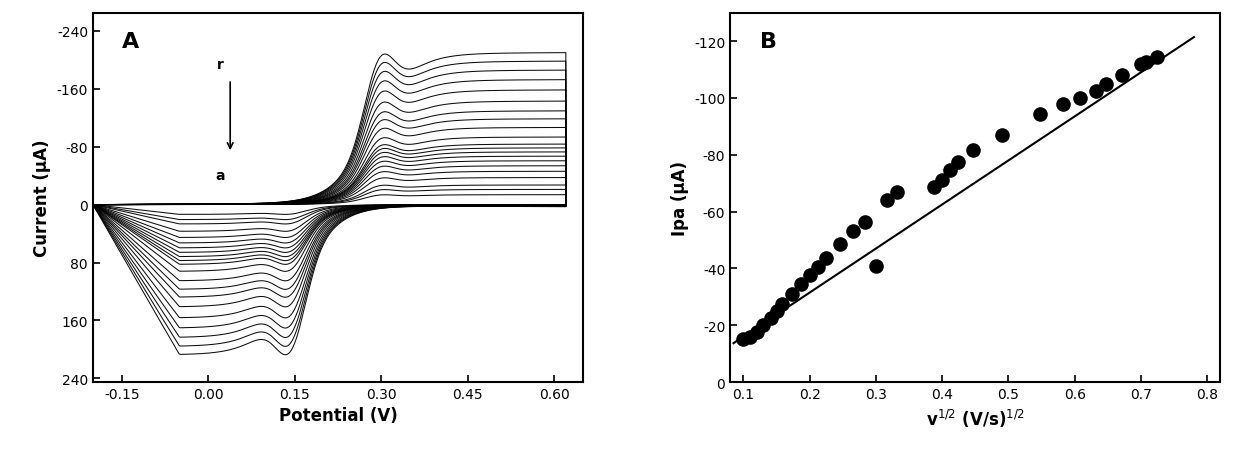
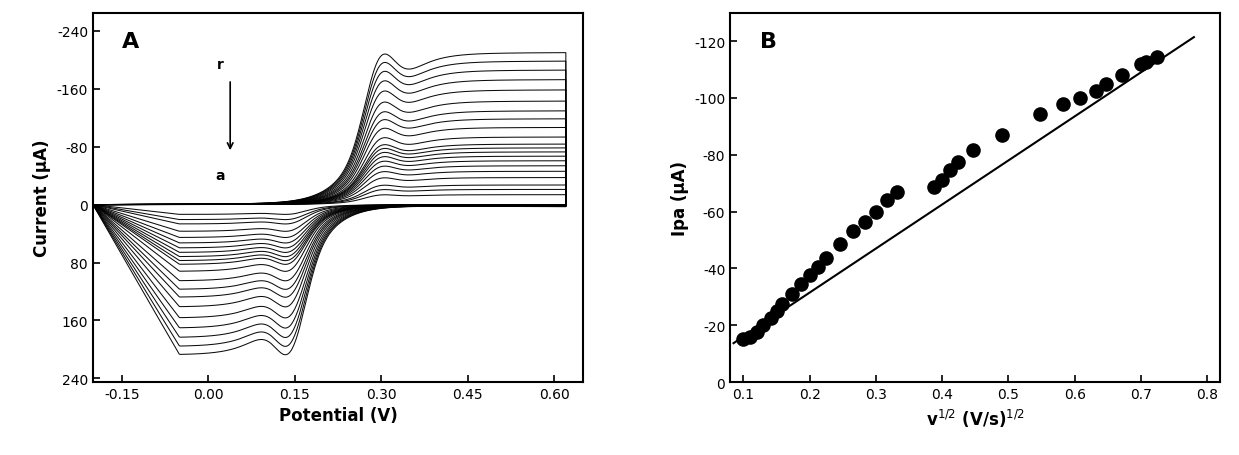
0.3: -41.0 -> -60.0
